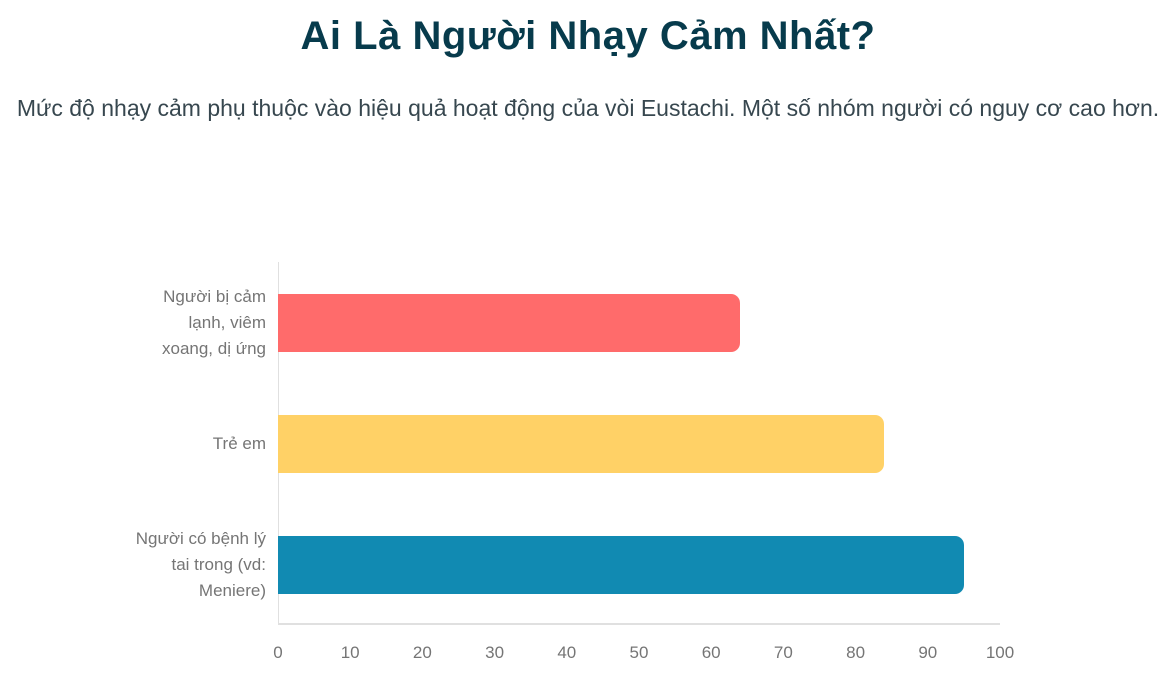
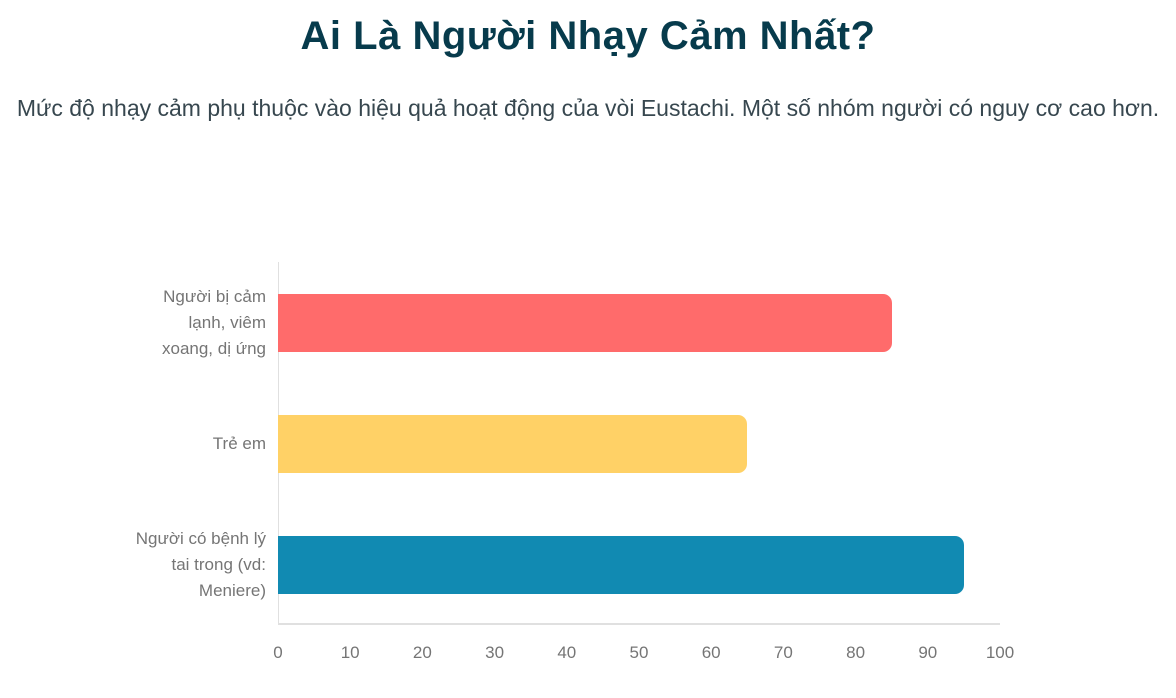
Người bị cảm lạnh, viêm xoang, dị ứng: 64 -> 85
Trẻ em: 84 -> 65
